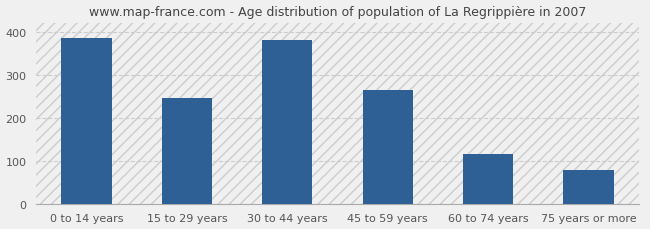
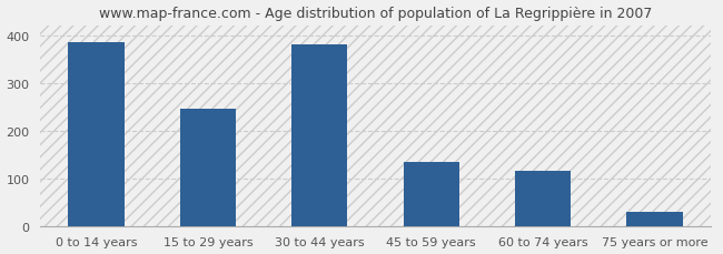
45 to 59 years: 265 -> 135
75 years or more: 78 -> 30
